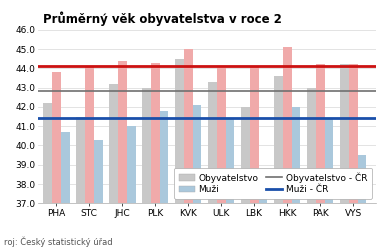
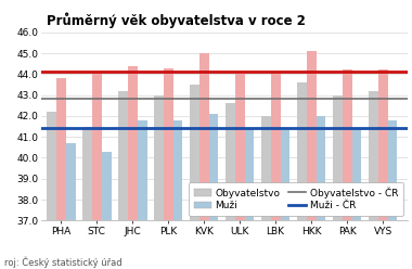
Muži/JHC: 41.0 -> 41.8
Obyvatelstvo/KVK: 44.5 -> 43.5
Obyvatelstvo/ULK: 43.3 -> 42.6
Muži/LBK: 38.7 -> 41.3
Obyvatelstvo/VYS: 44.2 -> 43.2
Muži/VYS: 39.5 -> 41.8
